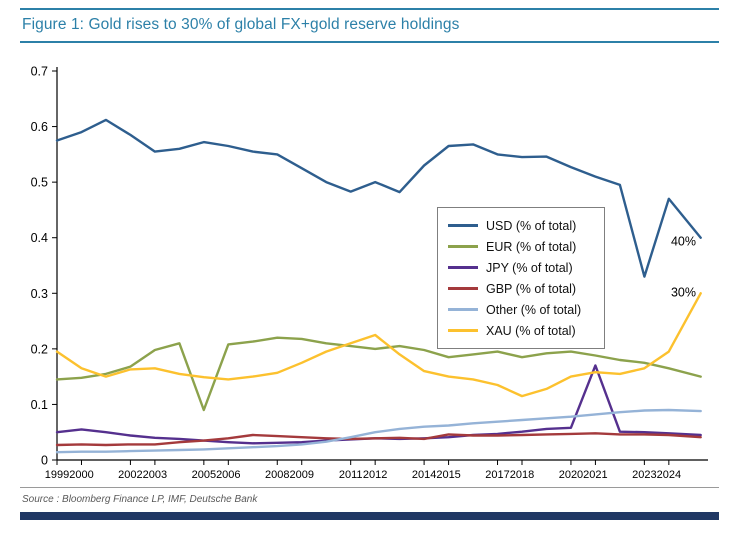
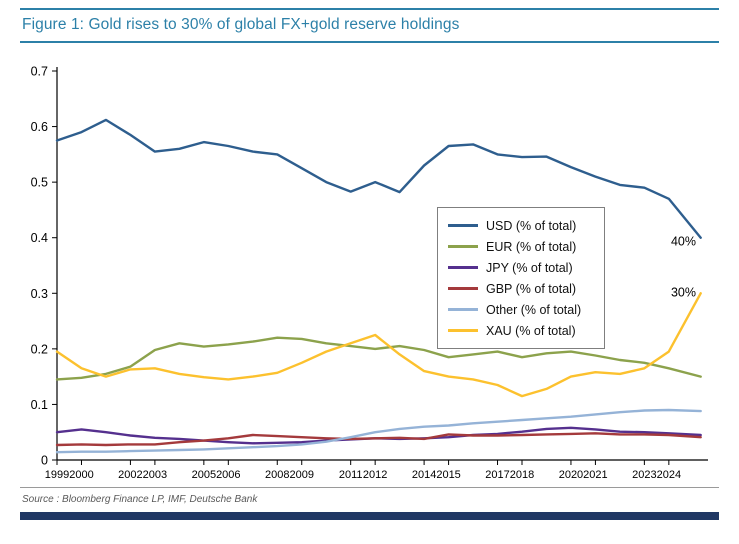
EUR (% of total)/2005: 0.09 -> 0.20
JPY (% of total)/2021: 0.17 -> 0.06
USD (% of total)/2023: 0.33 -> 0.49
